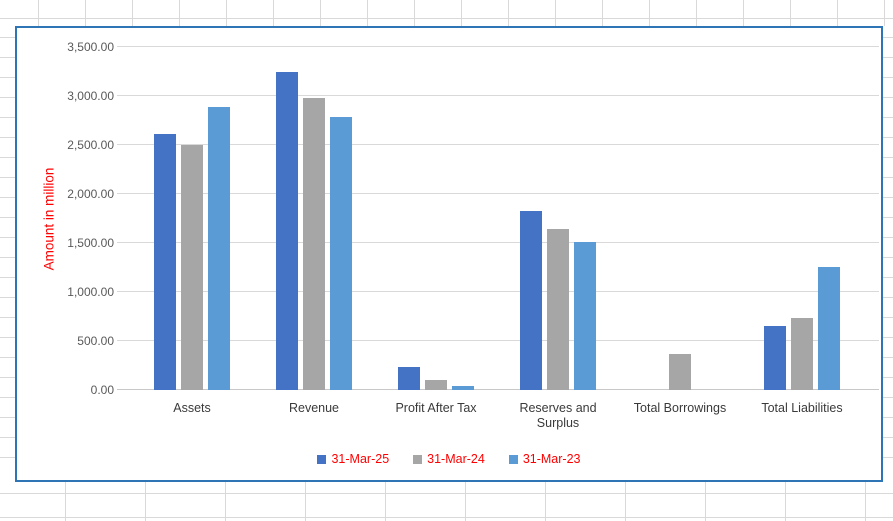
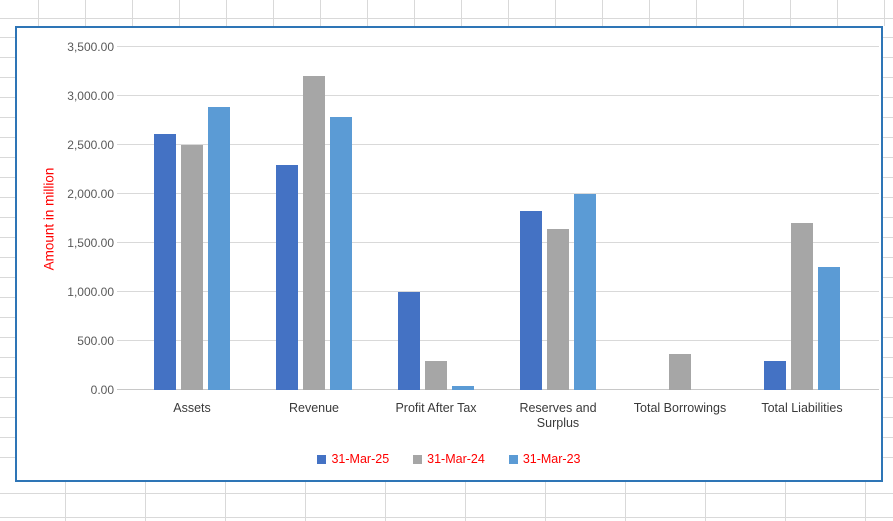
31-Mar-25/Revenue: 3200 -> 2300
31-Mar-24/Revenue: 3000 -> 3200
31-Mar-25/Profit After Tax: 200 -> 1000
31-Mar-24/Profit After Tax: 100 -> 300
31-Mar-23/Reserves and Surplus: 1500 -> 2000
31-Mar-25/Total Liabilities: 700 -> 300
31-Mar-24/Total Liabilities: 700 -> 1700
